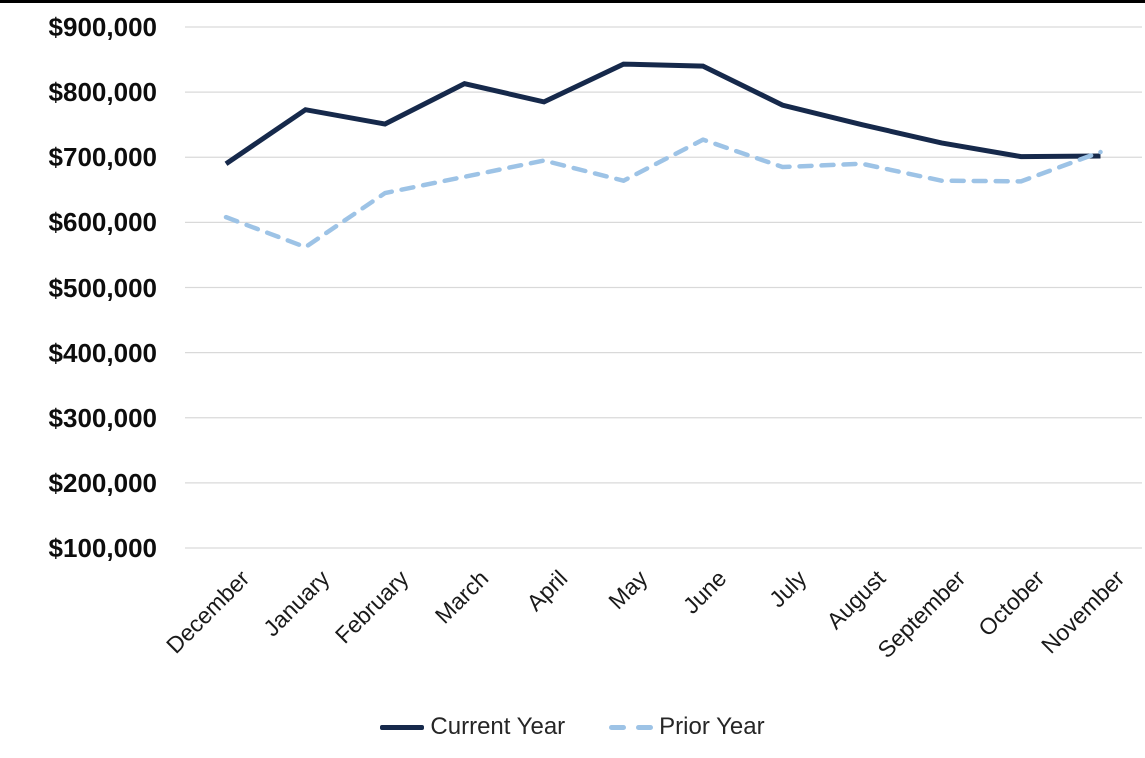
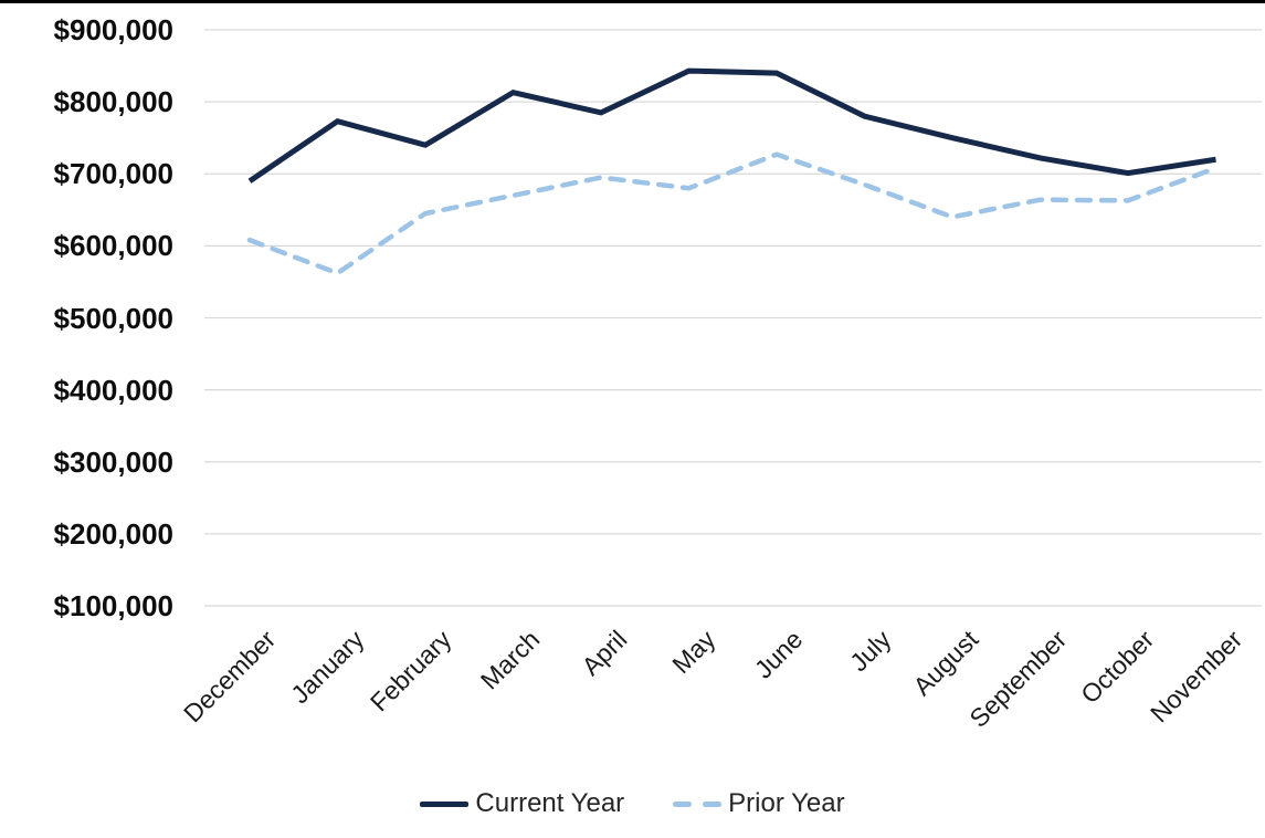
Current Year/February: $750000 -> $740000
Prior Year/May: $660000 -> $680000
Prior Year/August: $690000 -> $640000
Current Year/November: $700000 -> $720000
